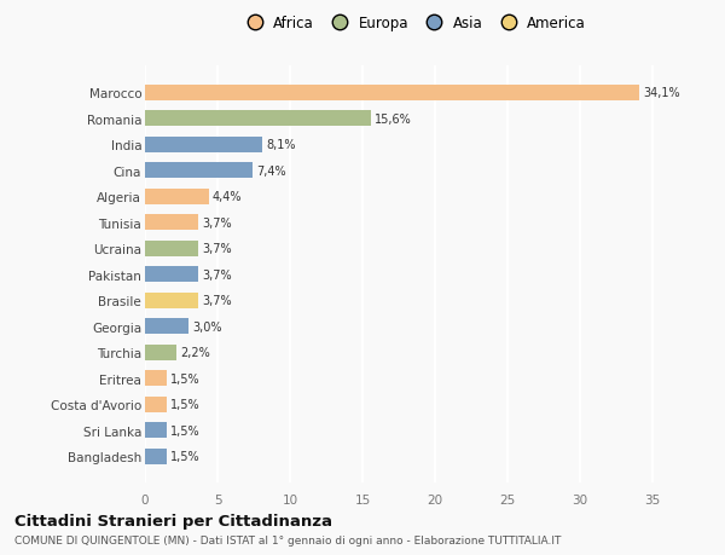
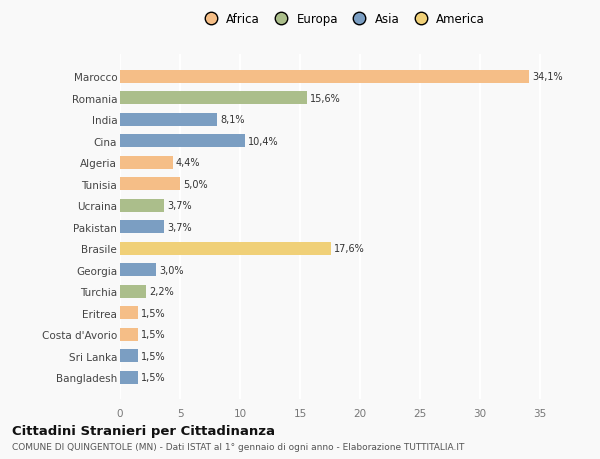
Cina: 7,4% -> 10,4%
Tunisia: 3,7% -> 5,0%
Brasile: 3,7% -> 17,6%
